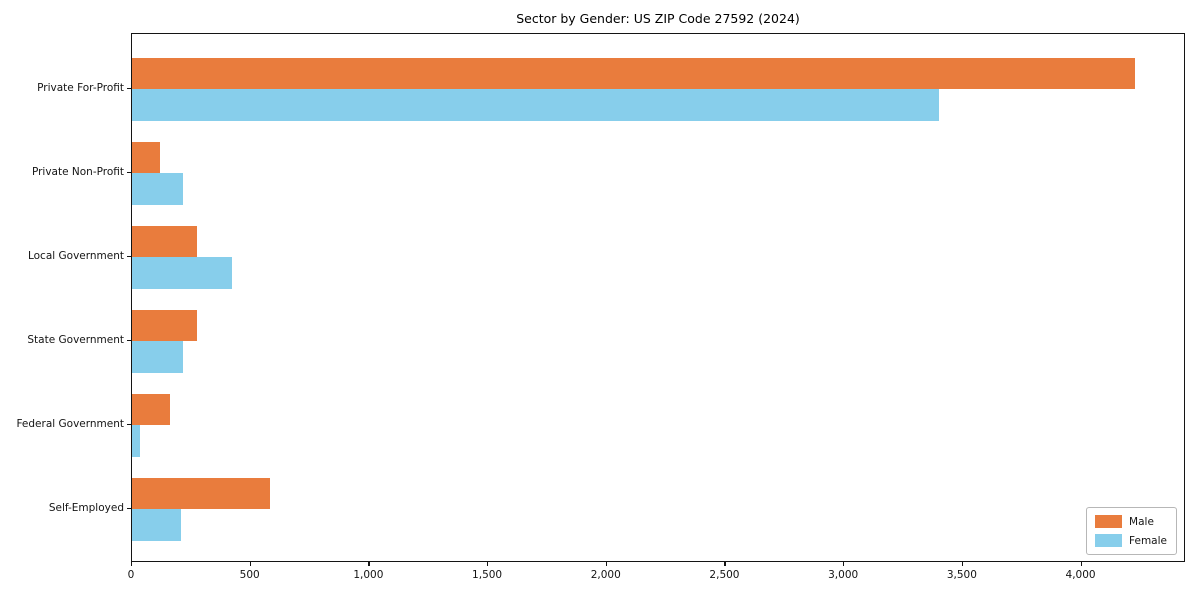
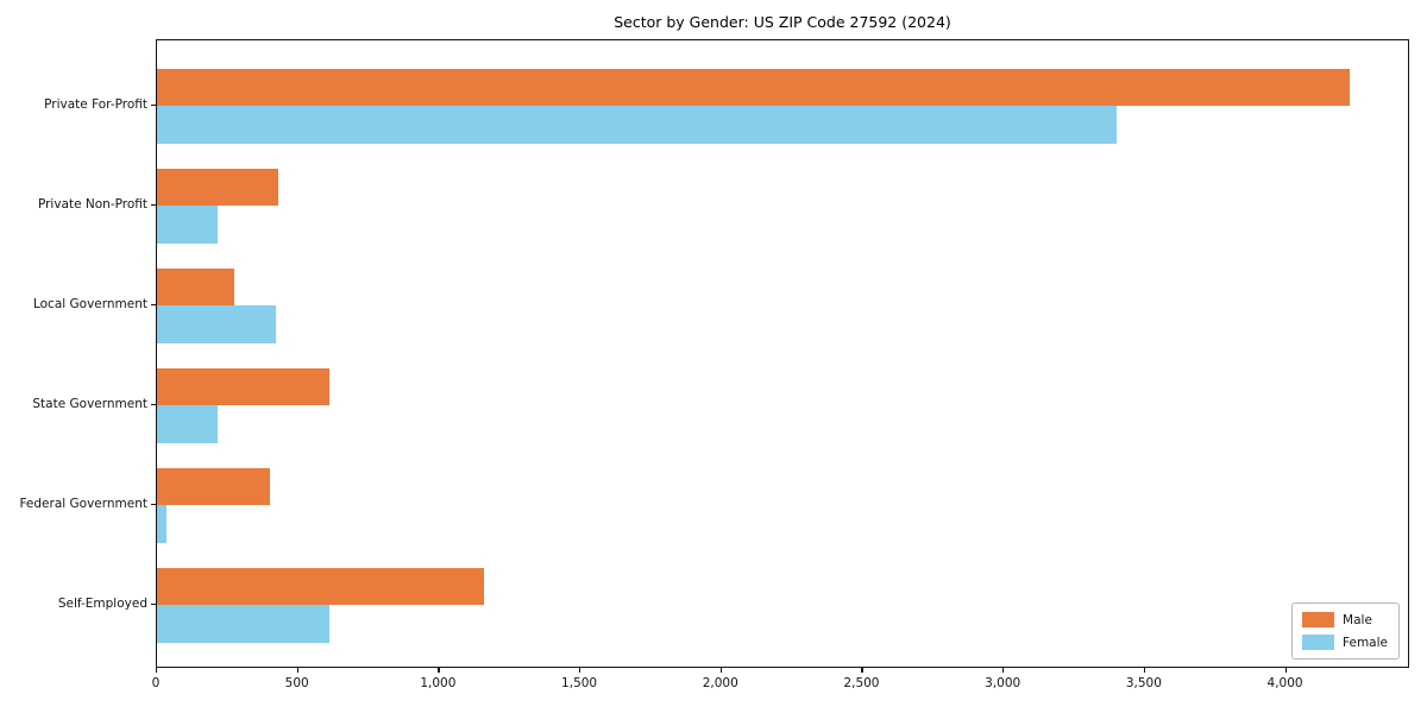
Male/Private Non-Profit: 120 -> 430
Male/State Government: 280 -> 610
Male/Federal Government: 160 -> 400
Male/Self-Employed: 580 -> 1160
Female/Self-Employed: 200 -> 610
